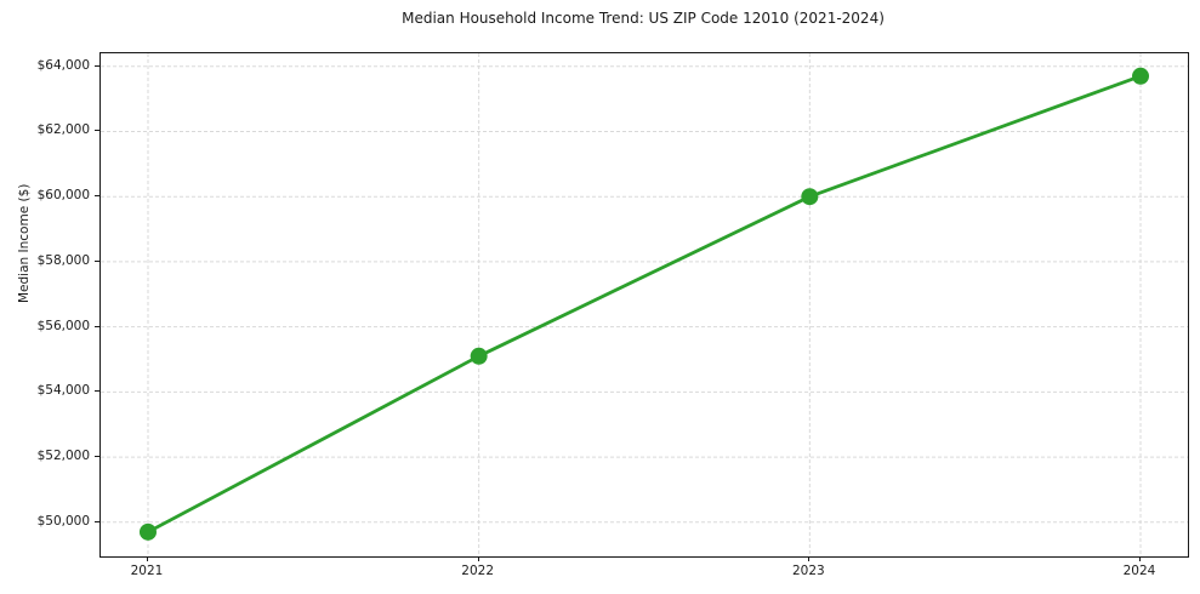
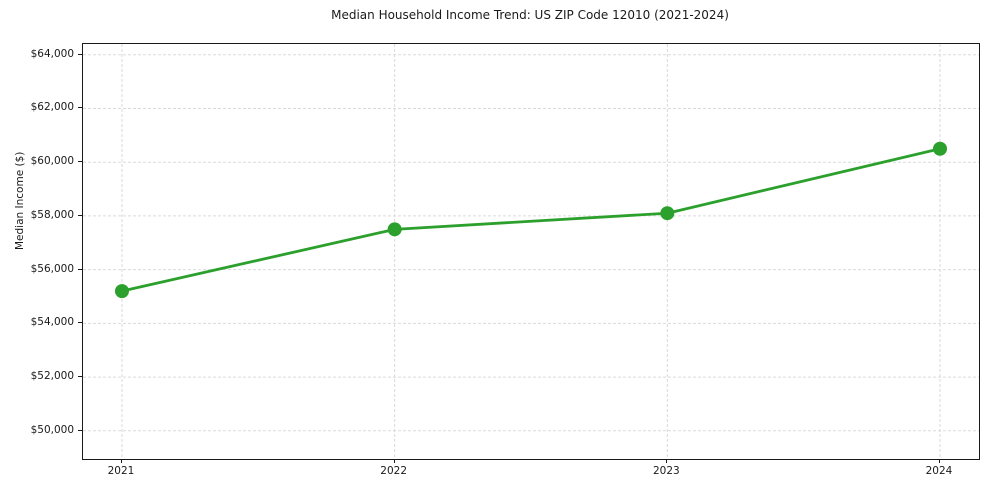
2021: $49700 -> $55200
2022: $55100 -> $57500
2023: $60000 -> $58100
2024: $63700 -> $60500
